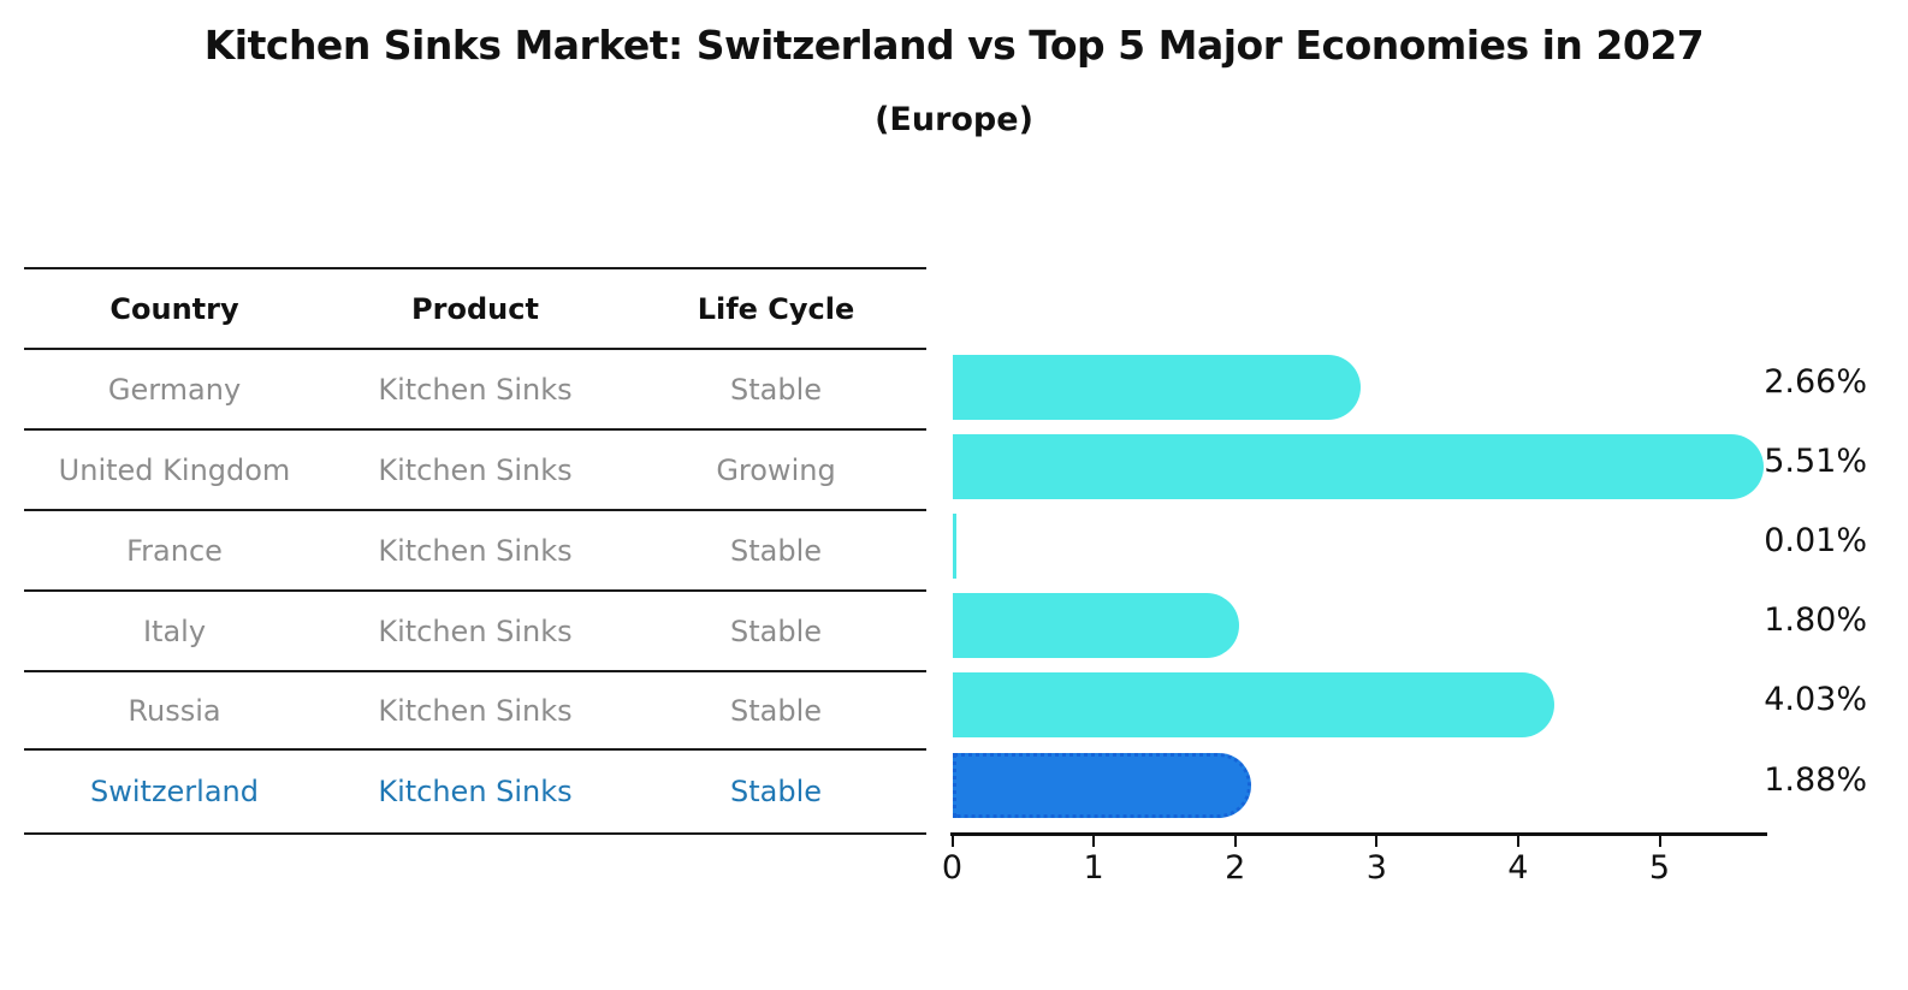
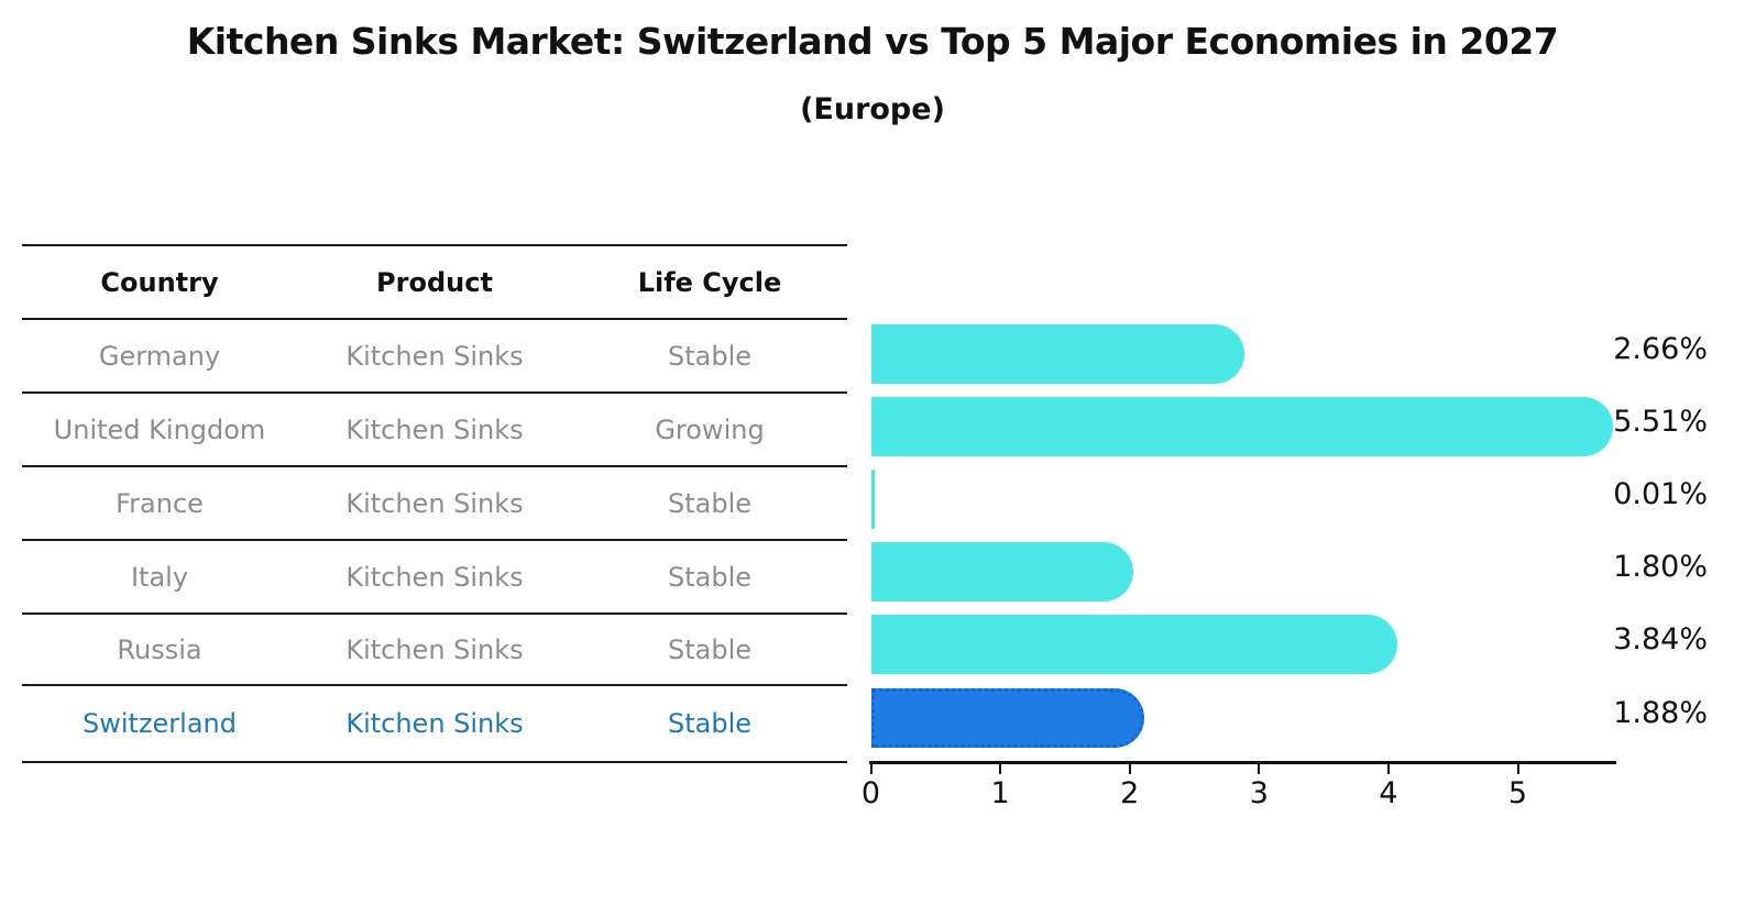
Russia: 4.03% -> 3.84%
